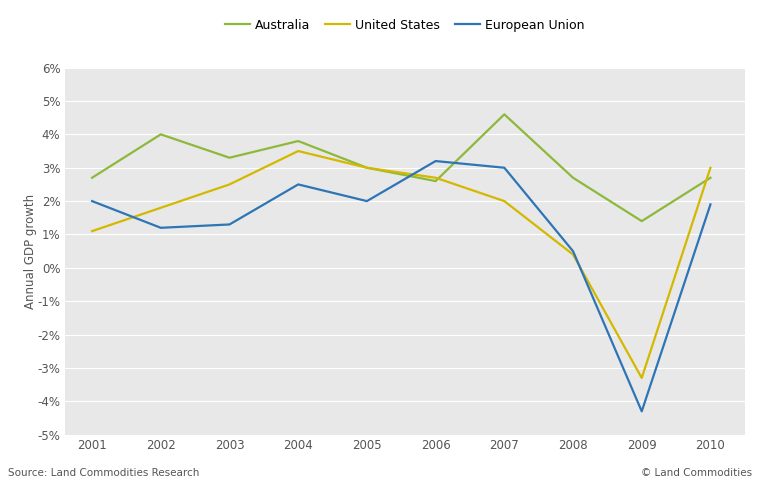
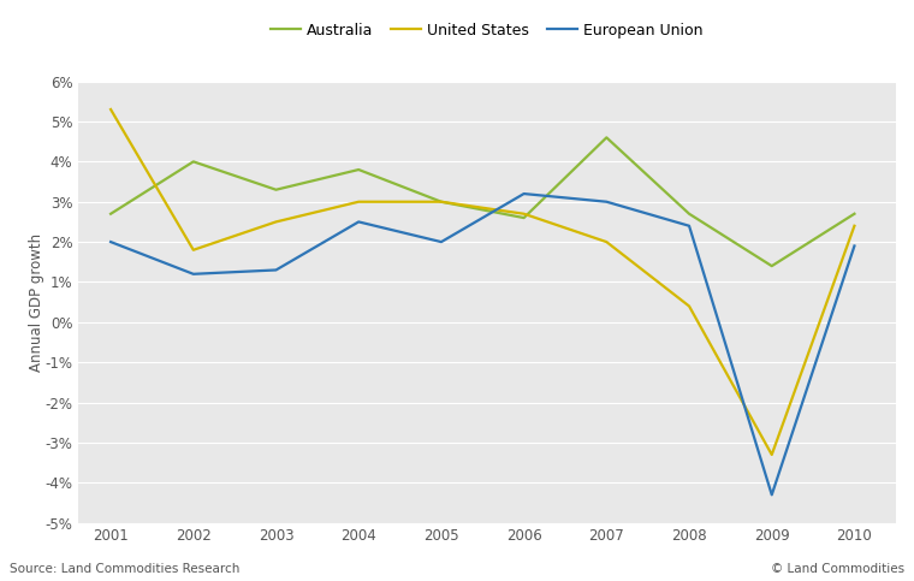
United States/2001: 1.1% -> 5.3%
United States/2004: 3.5% -> 3.0%
European Union/2008: 0.5% -> 2.4%
United States/2010: 3.0% -> 2.4%
